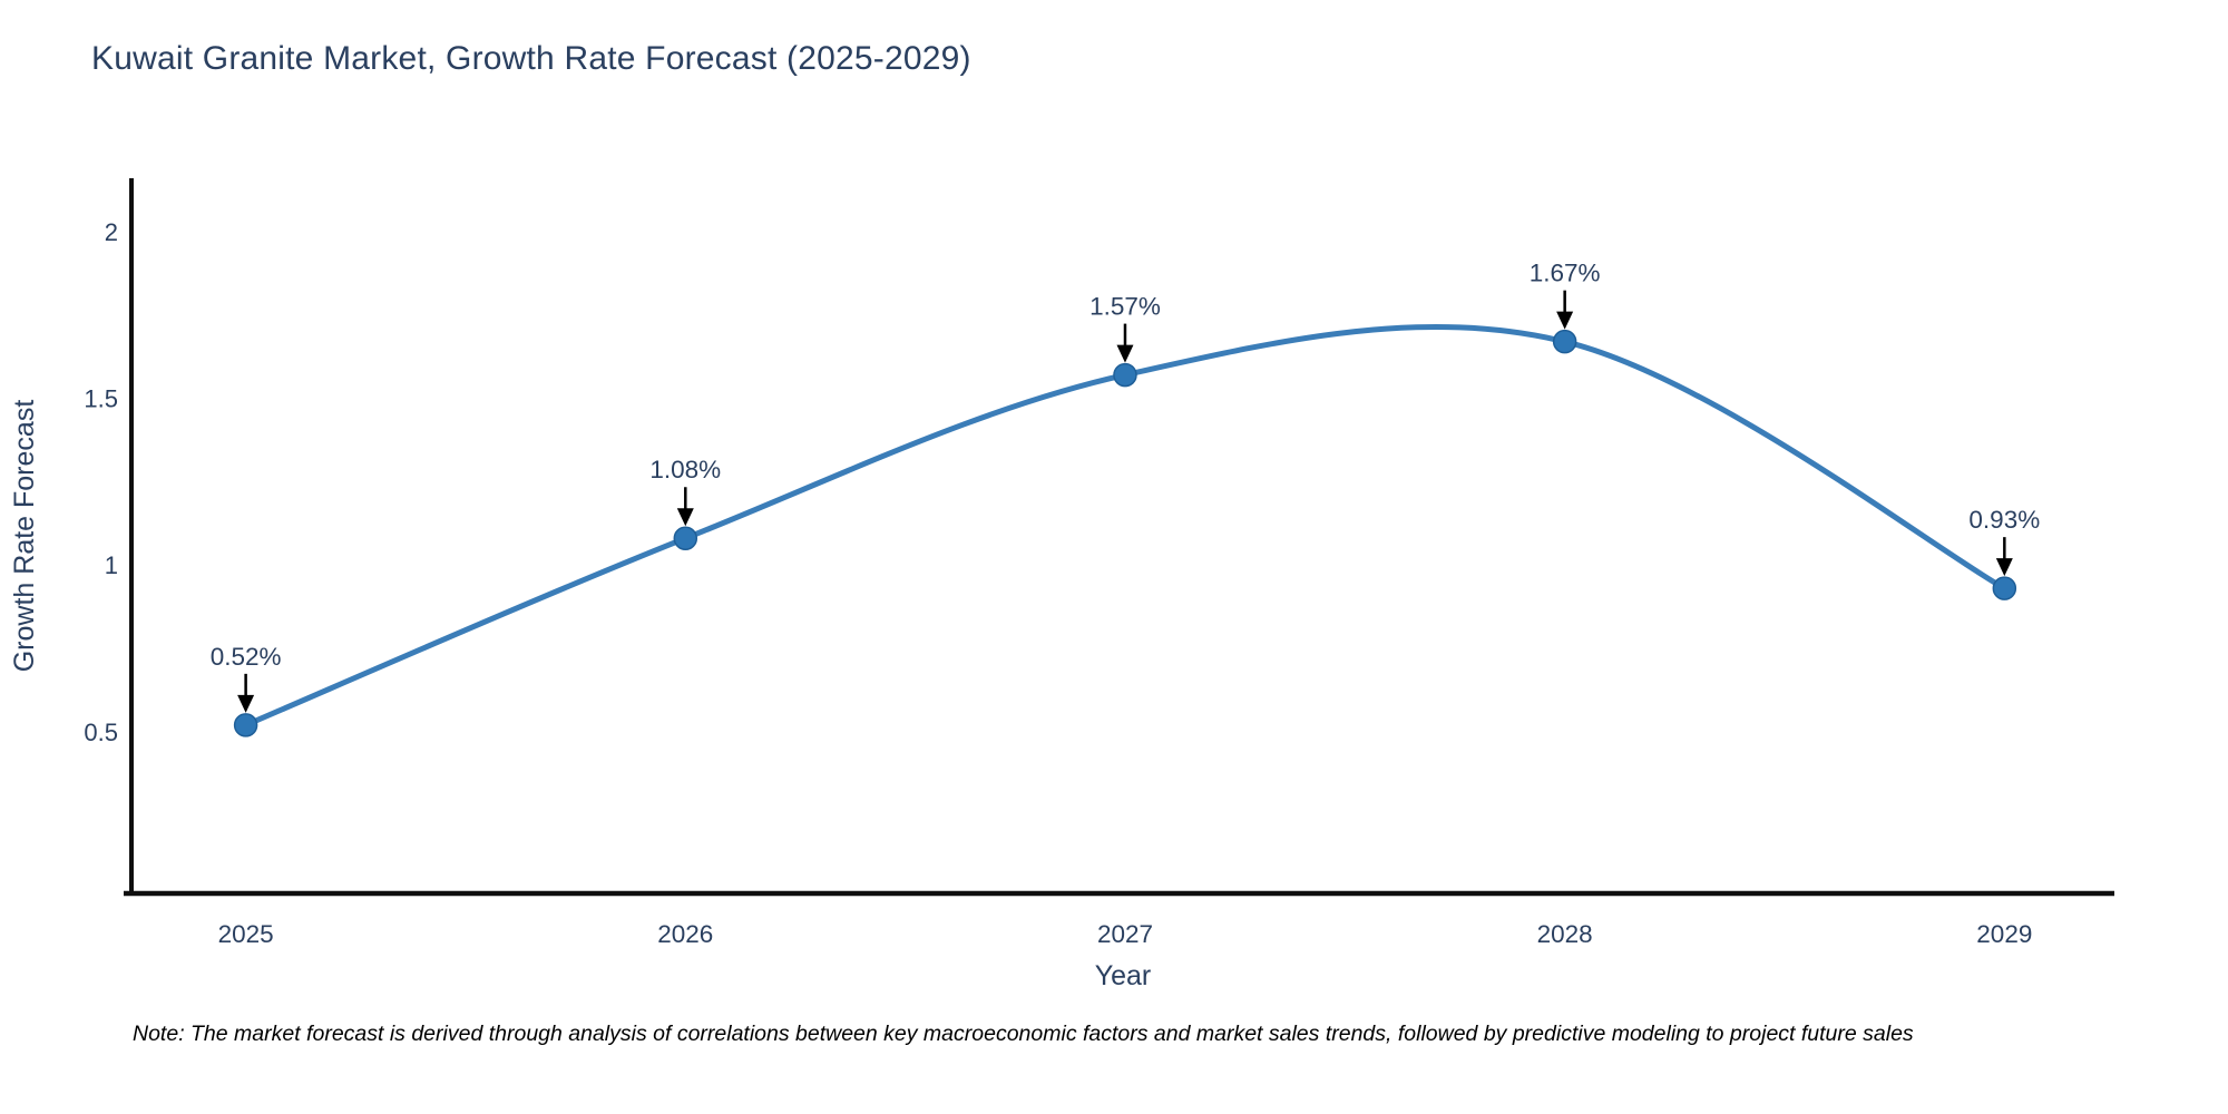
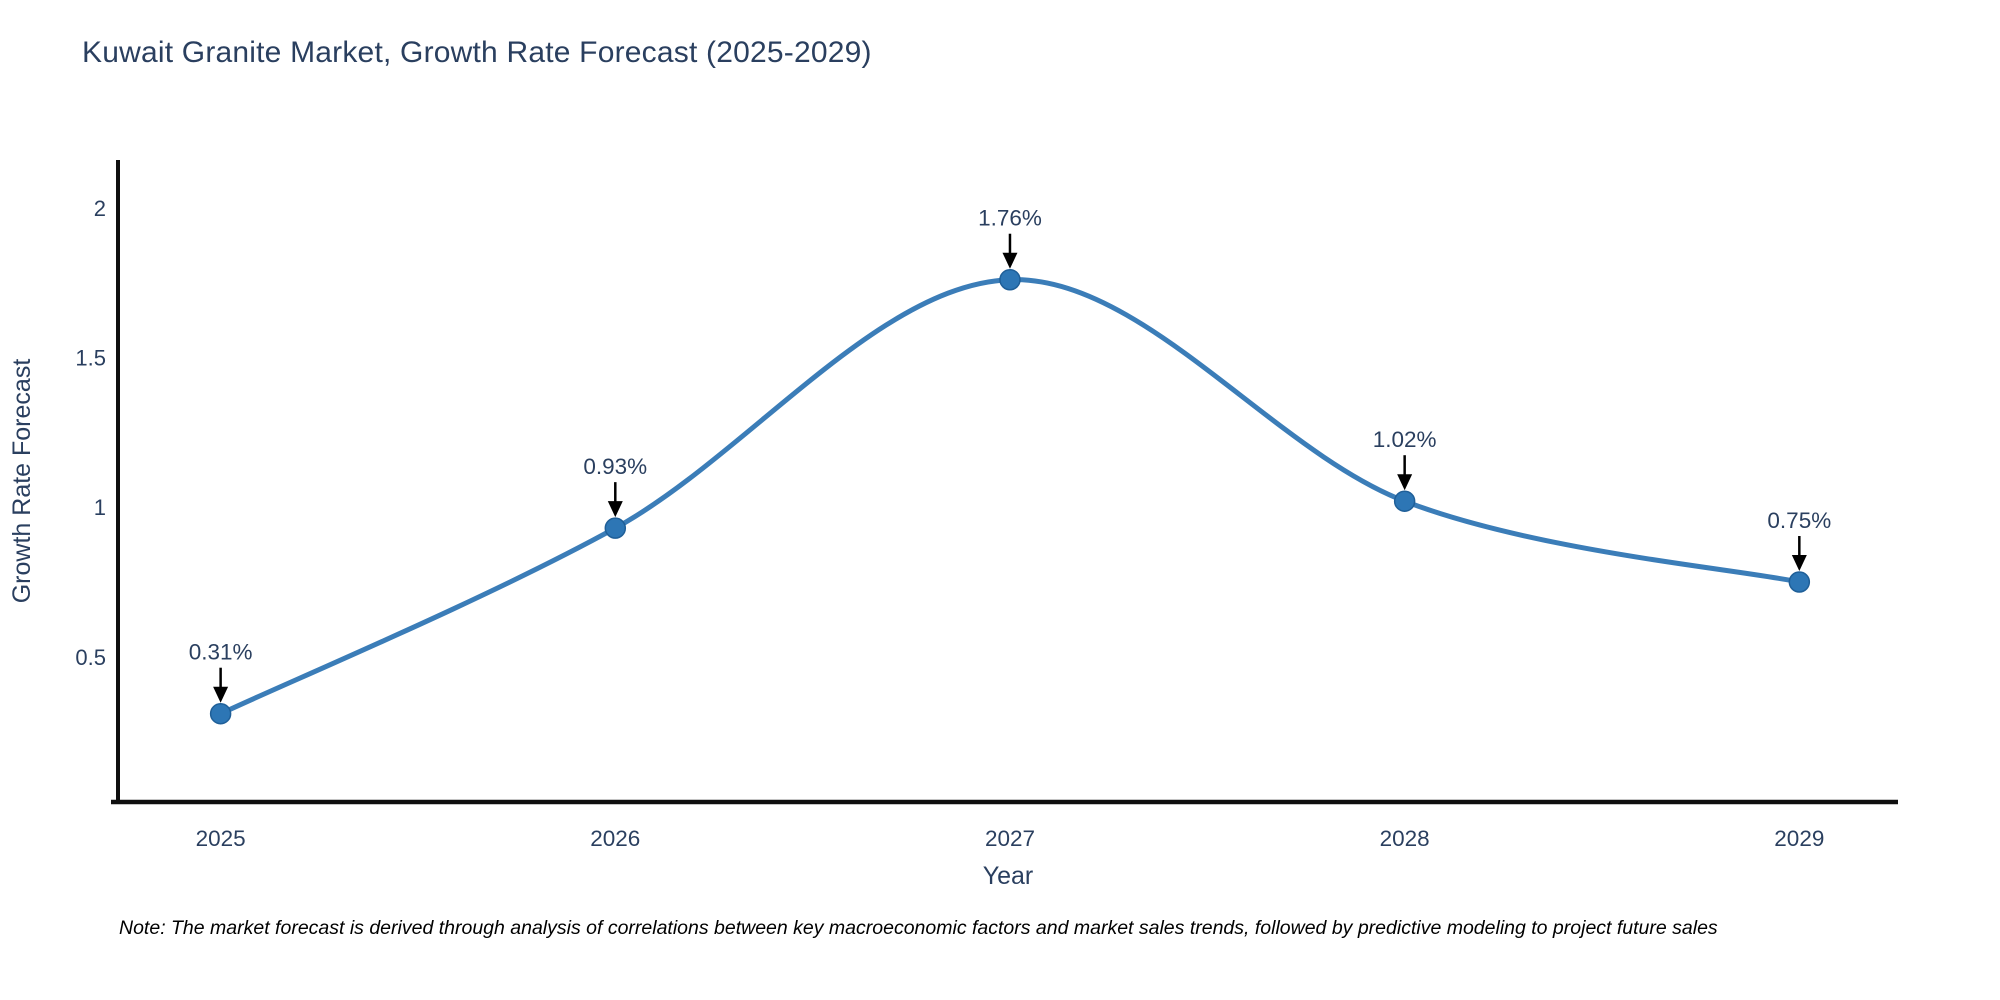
2025: 0.52% -> 0.31%
2026: 1.08% -> 0.93%
2027: 1.57% -> 1.76%
2028: 1.67% -> 1.02%
2029: 0.93% -> 0.75%
